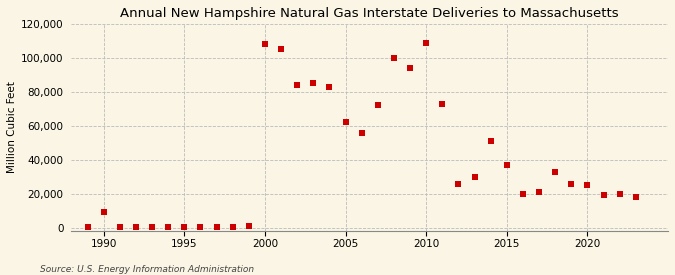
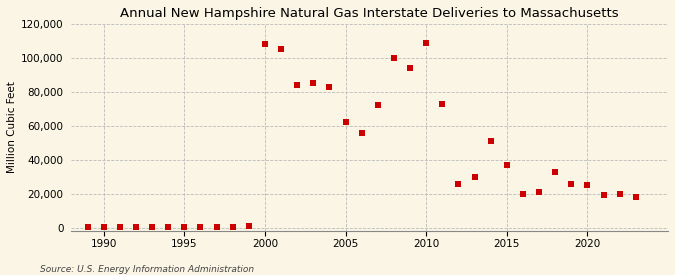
1990: 9,000 -> 0
